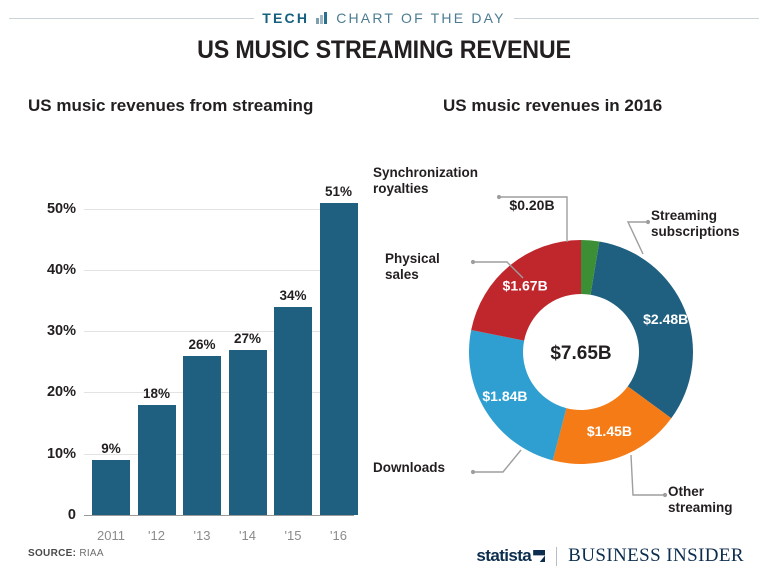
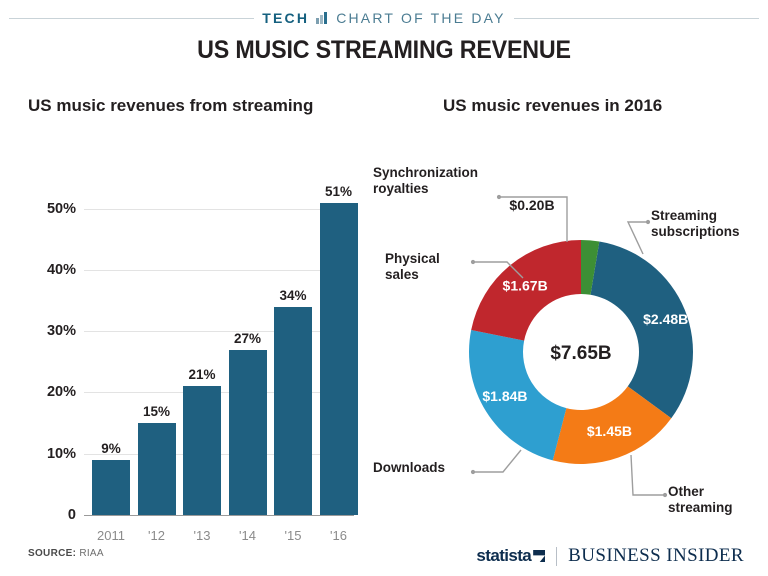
US music revenues from streaming/'12: 18% -> 15%
US music revenues from streaming/'13: 26% -> 21%
